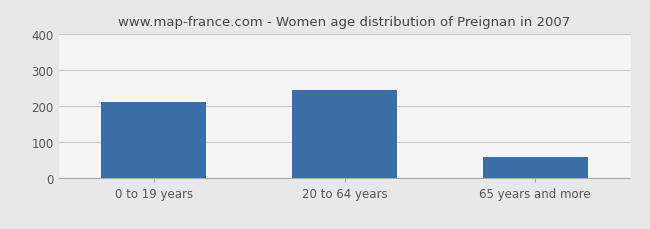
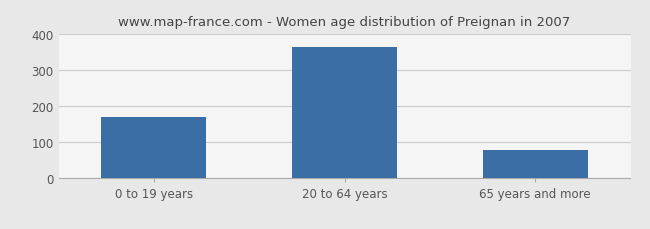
0 to 19 years: 210 -> 170
20 to 64 years: 245 -> 362
65 years and more: 60 -> 78
